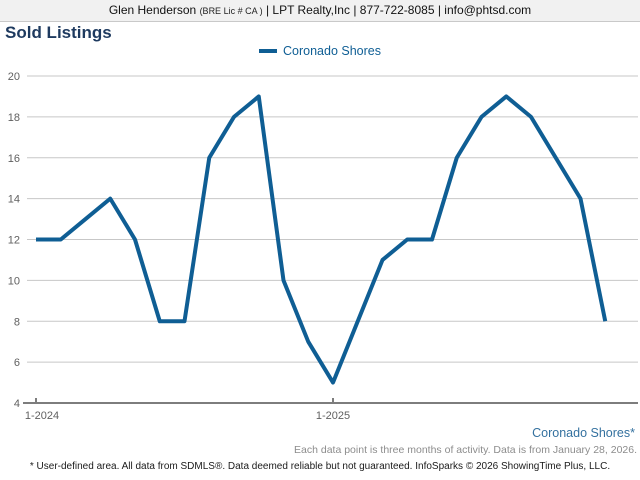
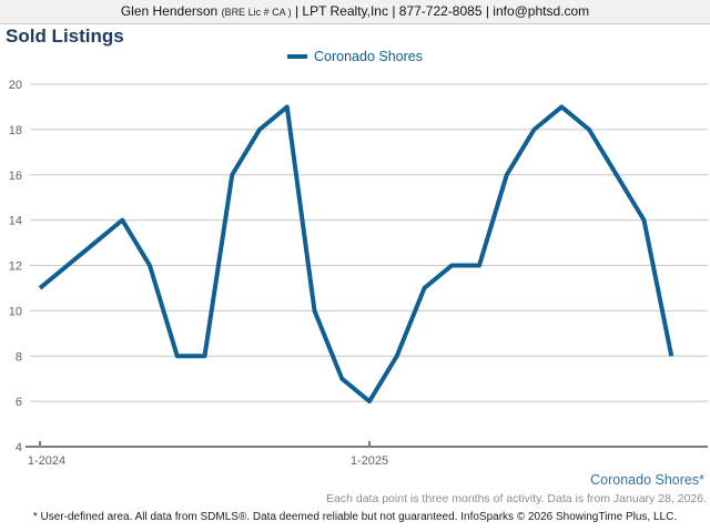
1-2024: 12 -> 11
1-2025: 5 -> 6
